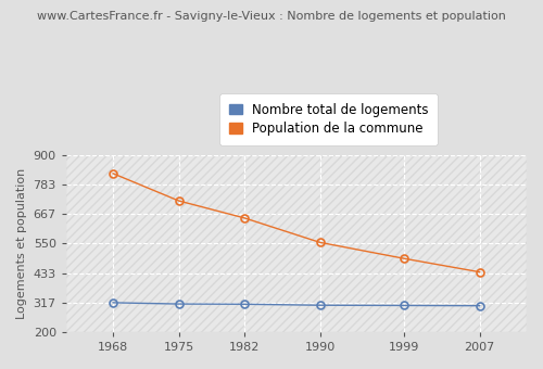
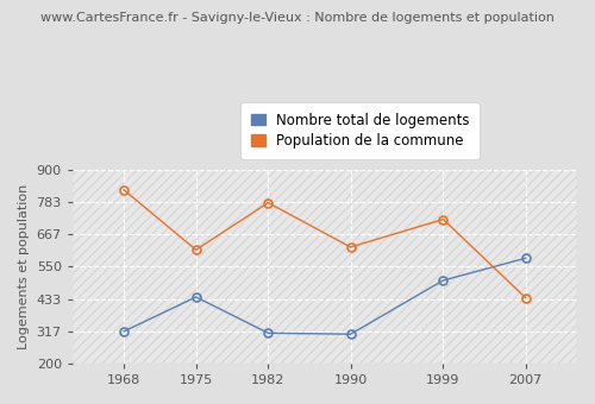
Nombre total de logements/1975: 311 -> 440
Population de la commune/1975: 718 -> 610
Population de la commune/1982: 650 -> 780
Population de la commune/1990: 554 -> 620
Nombre total de logements/1999: 305 -> 500
Population de la commune/1999: 490 -> 720
Nombre total de logements/2007: 304 -> 580
